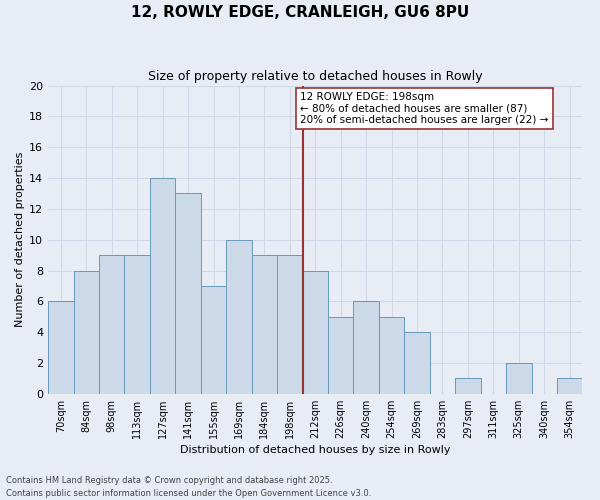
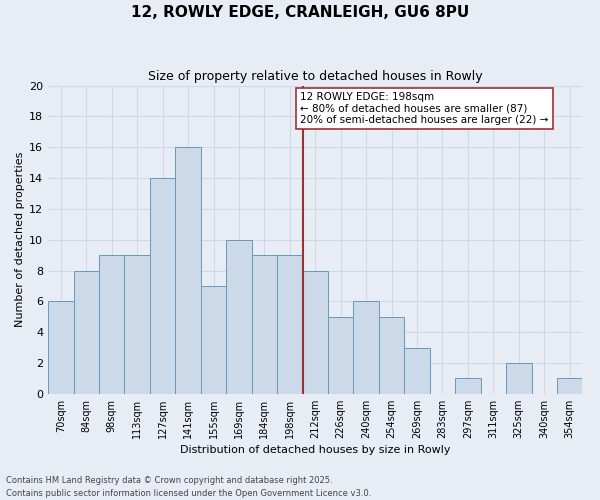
141sqm: 13 -> 16
269sqm: 4 -> 3
